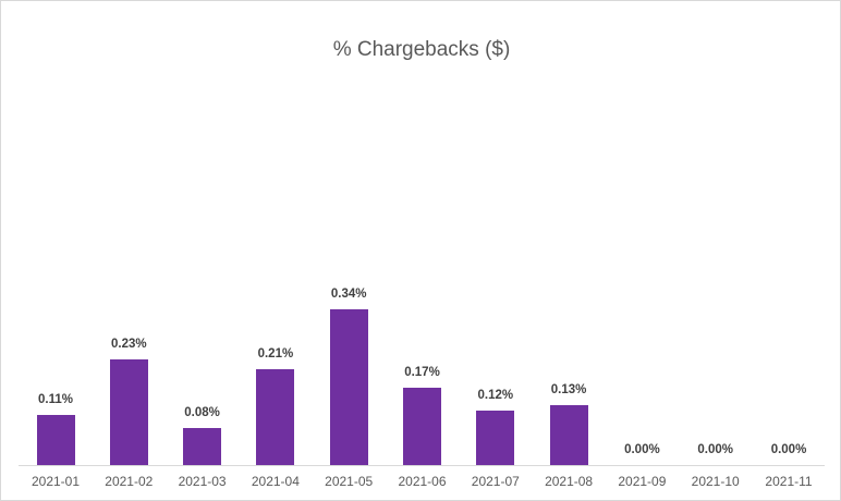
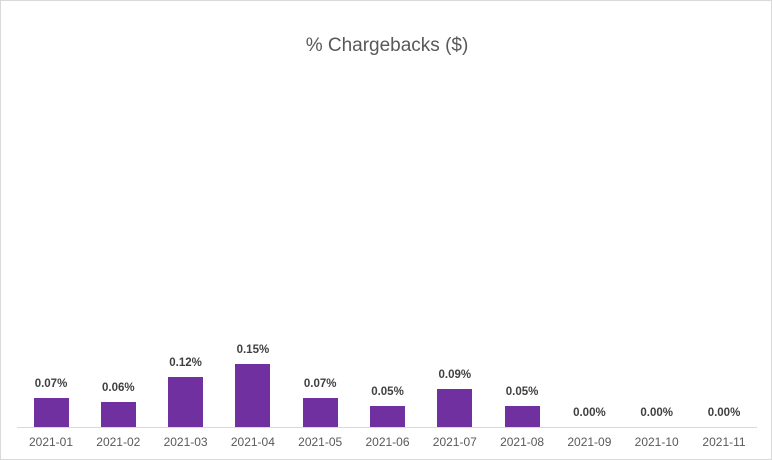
2021-01: 0.11% -> 0.07%
2021-02: 0.23% -> 0.06%
2021-03: 0.08% -> 0.12%
2021-04: 0.21% -> 0.15%
2021-05: 0.34% -> 0.07%
2021-06: 0.17% -> 0.05%
2021-07: 0.12% -> 0.09%
2021-08: 0.13% -> 0.05%
